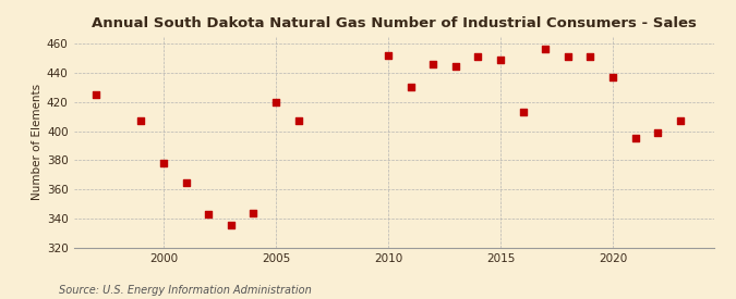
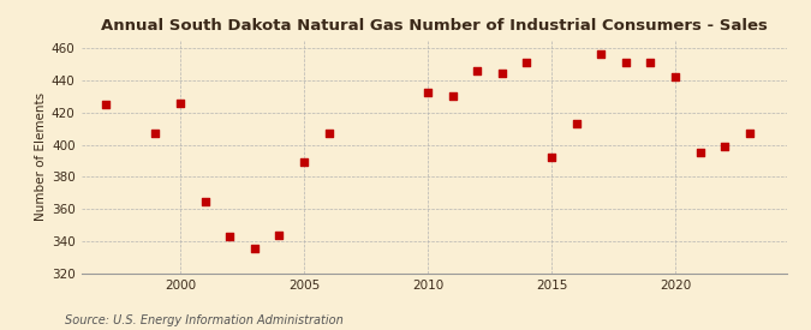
2000: 378 -> 426
2005: 420 -> 389
2010: 452 -> 432
2015: 449 -> 392
2020: 437 -> 442
